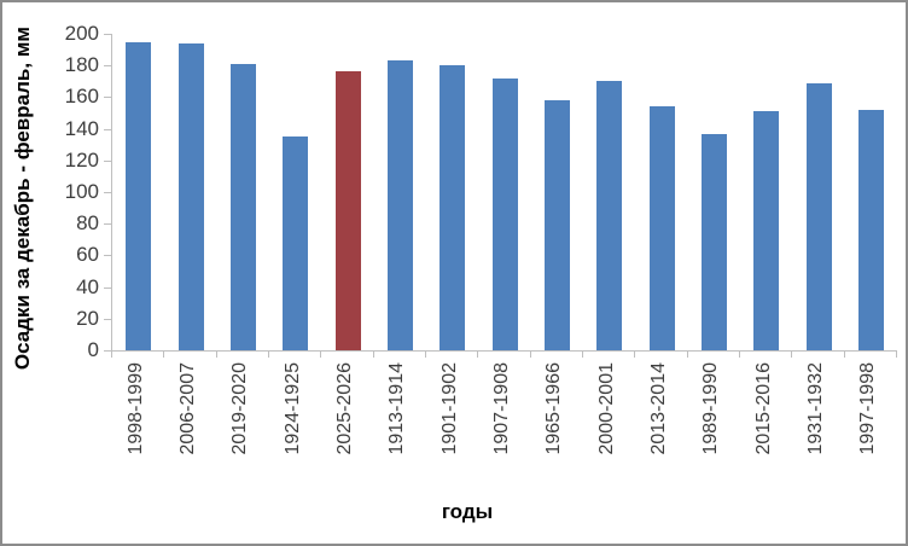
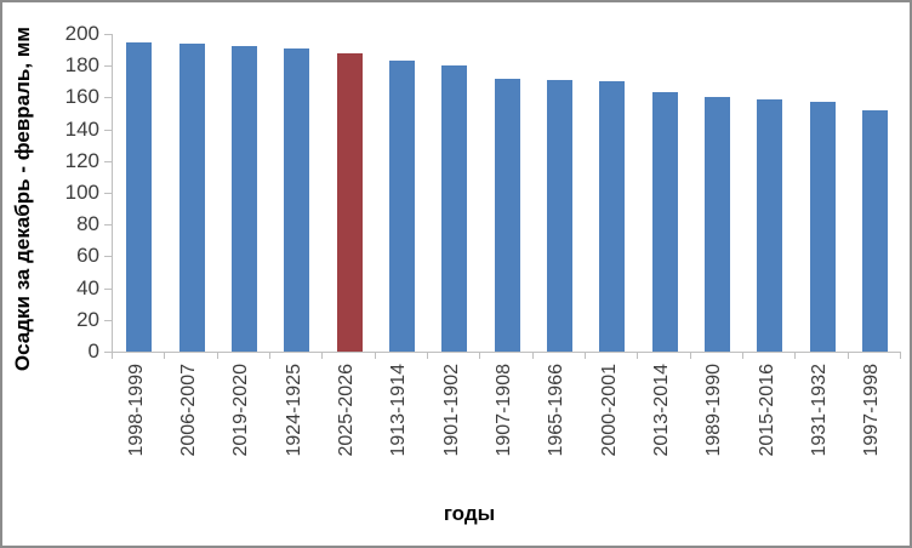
2019-2020: 181 -> 192
1924-1925: 135 -> 191
2025-2026: 176 -> 188
1965-1966: 158 -> 171
2013-2014: 154 -> 163
1989-1990: 137 -> 160
2015-2016: 151 -> 159
1931-1932: 169 -> 157
